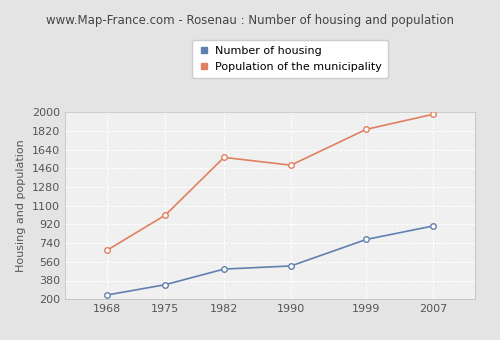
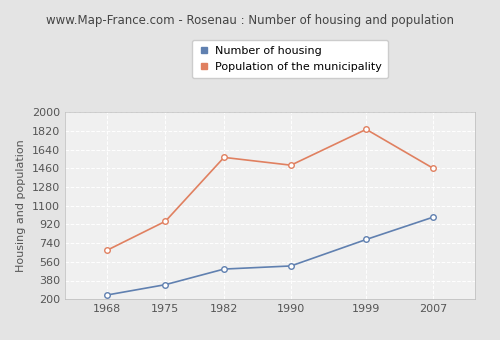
Population of the municipality/1975: 1010 -> 950
Number of housing/2007: 900 -> 990
Population of the municipality/2007: 1980 -> 1460
